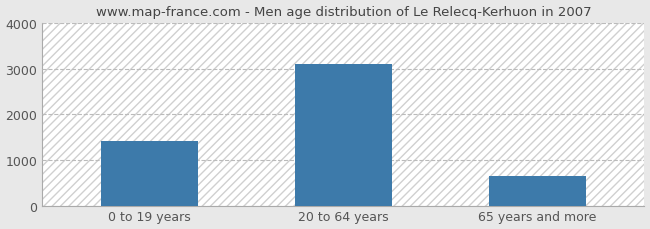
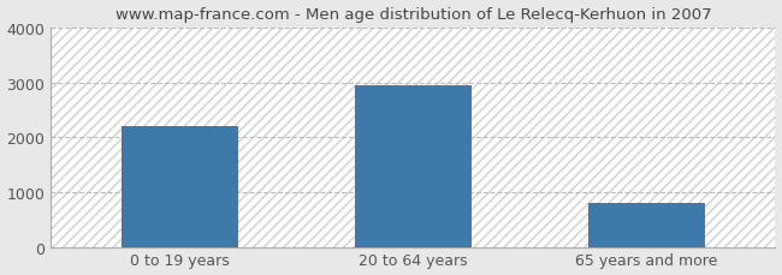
0 to 19 years: 1420 -> 2200
20 to 64 years: 3100 -> 2950
65 years and more: 640 -> 800
